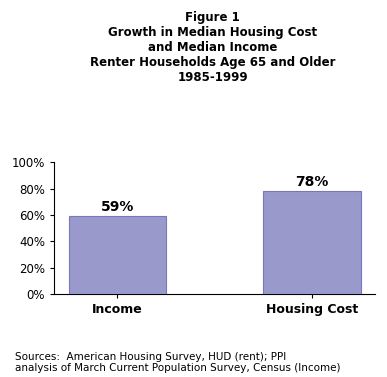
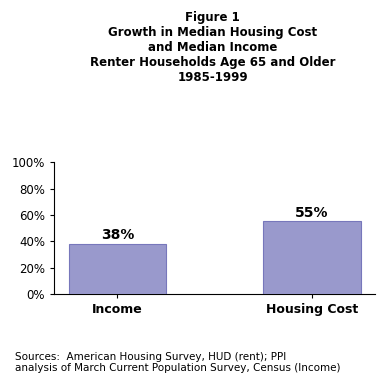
Income: 59% -> 38%
Housing Cost: 78% -> 55%
